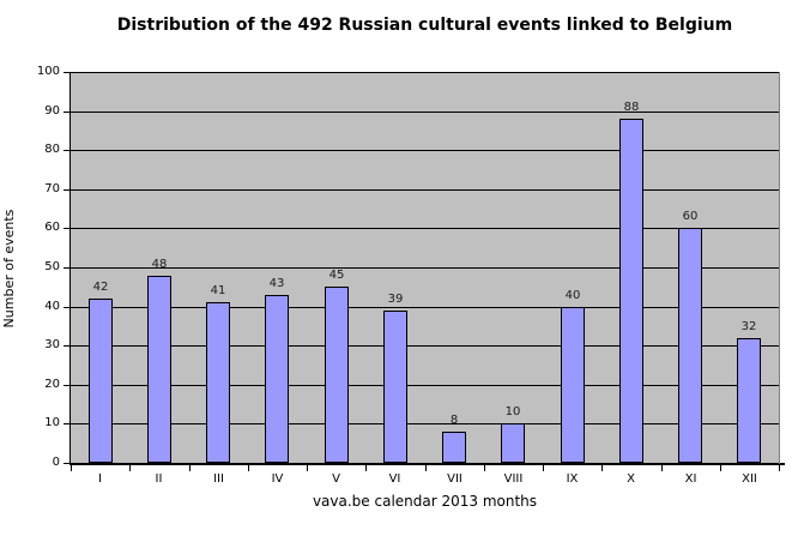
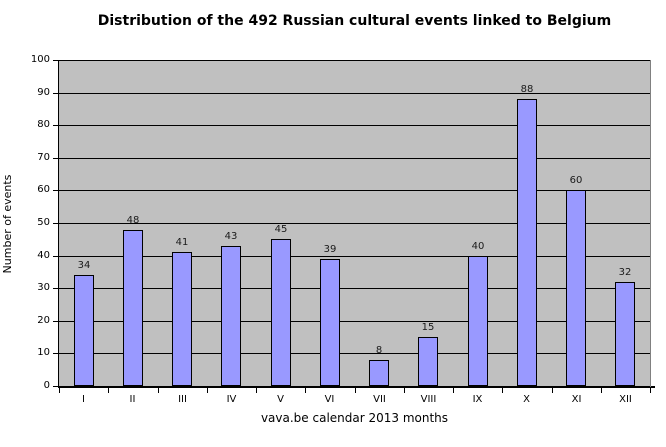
I: 42 -> 34
VIII: 10 -> 15
